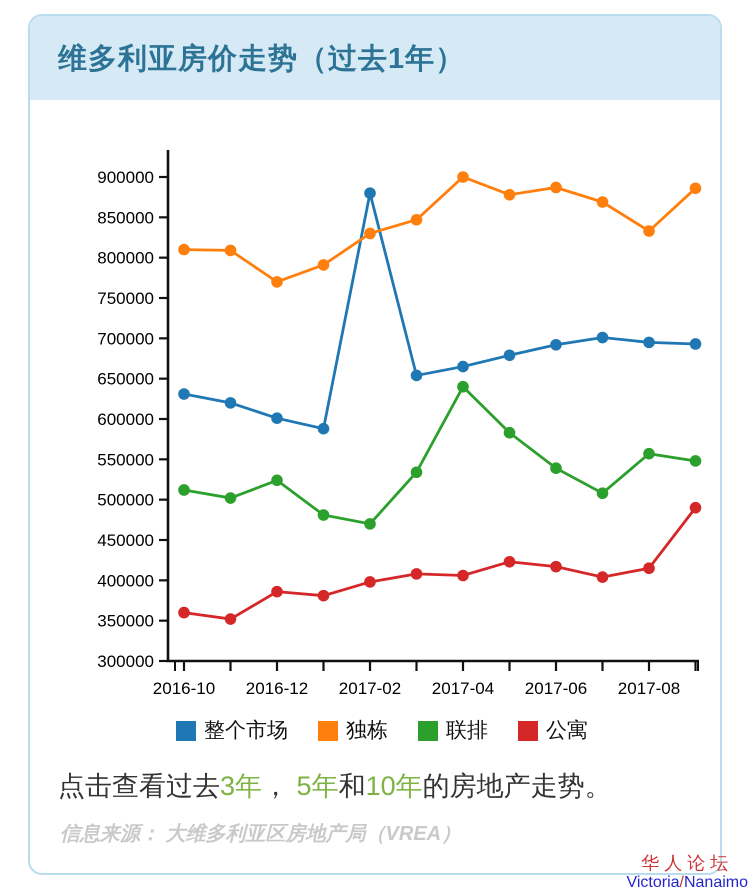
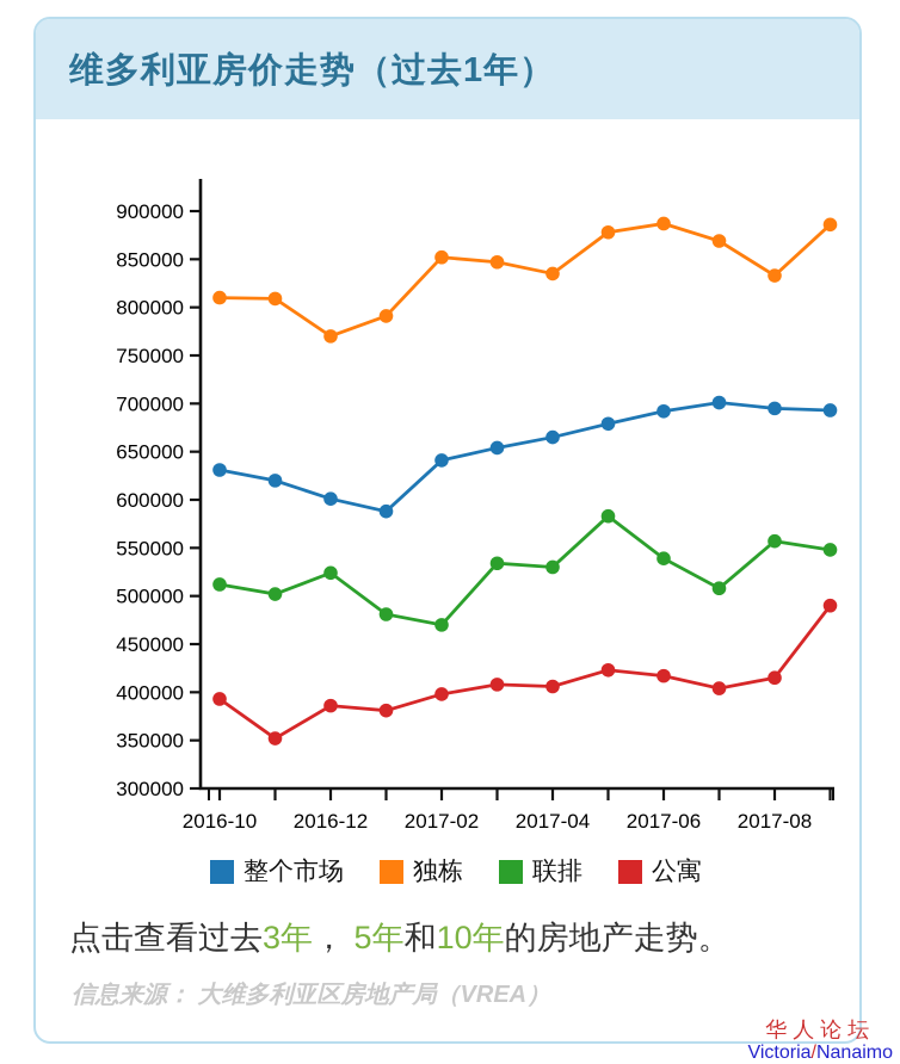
公寓/2016-10: 360000 -> 390000
整个市场/2017-02: 880000 -> 640000
独栋/2017-02: 830000 -> 850000
独栋/2017-04: 900000 -> 840000
联排/2017-04: 640000 -> 530000
